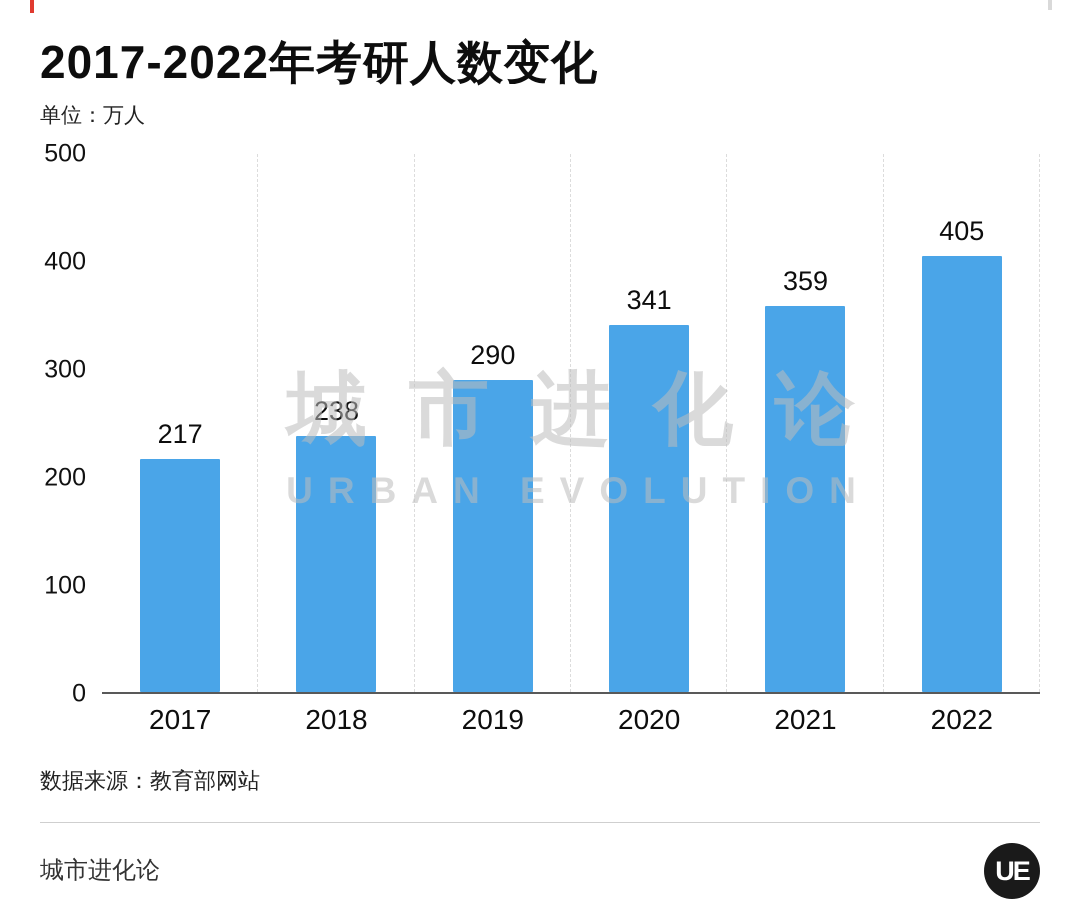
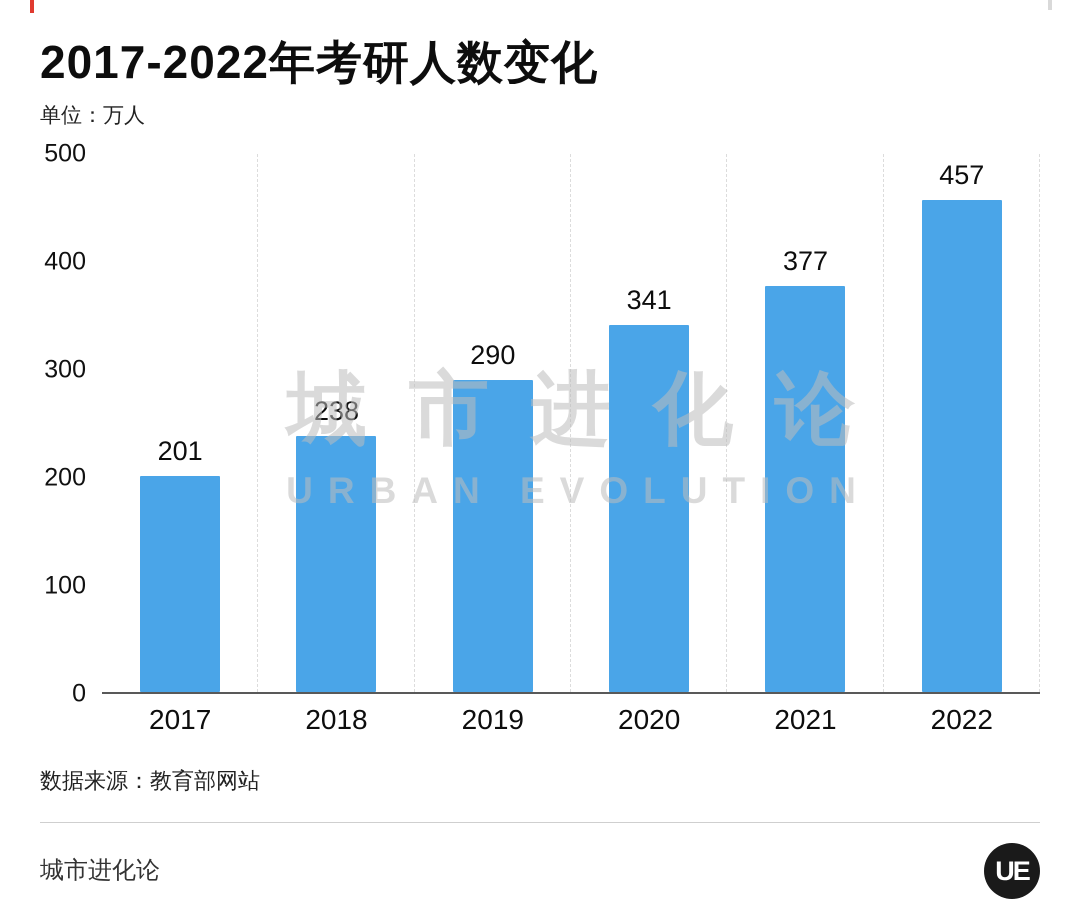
2017: 217 -> 201
2021: 359 -> 377
2022: 405 -> 457
